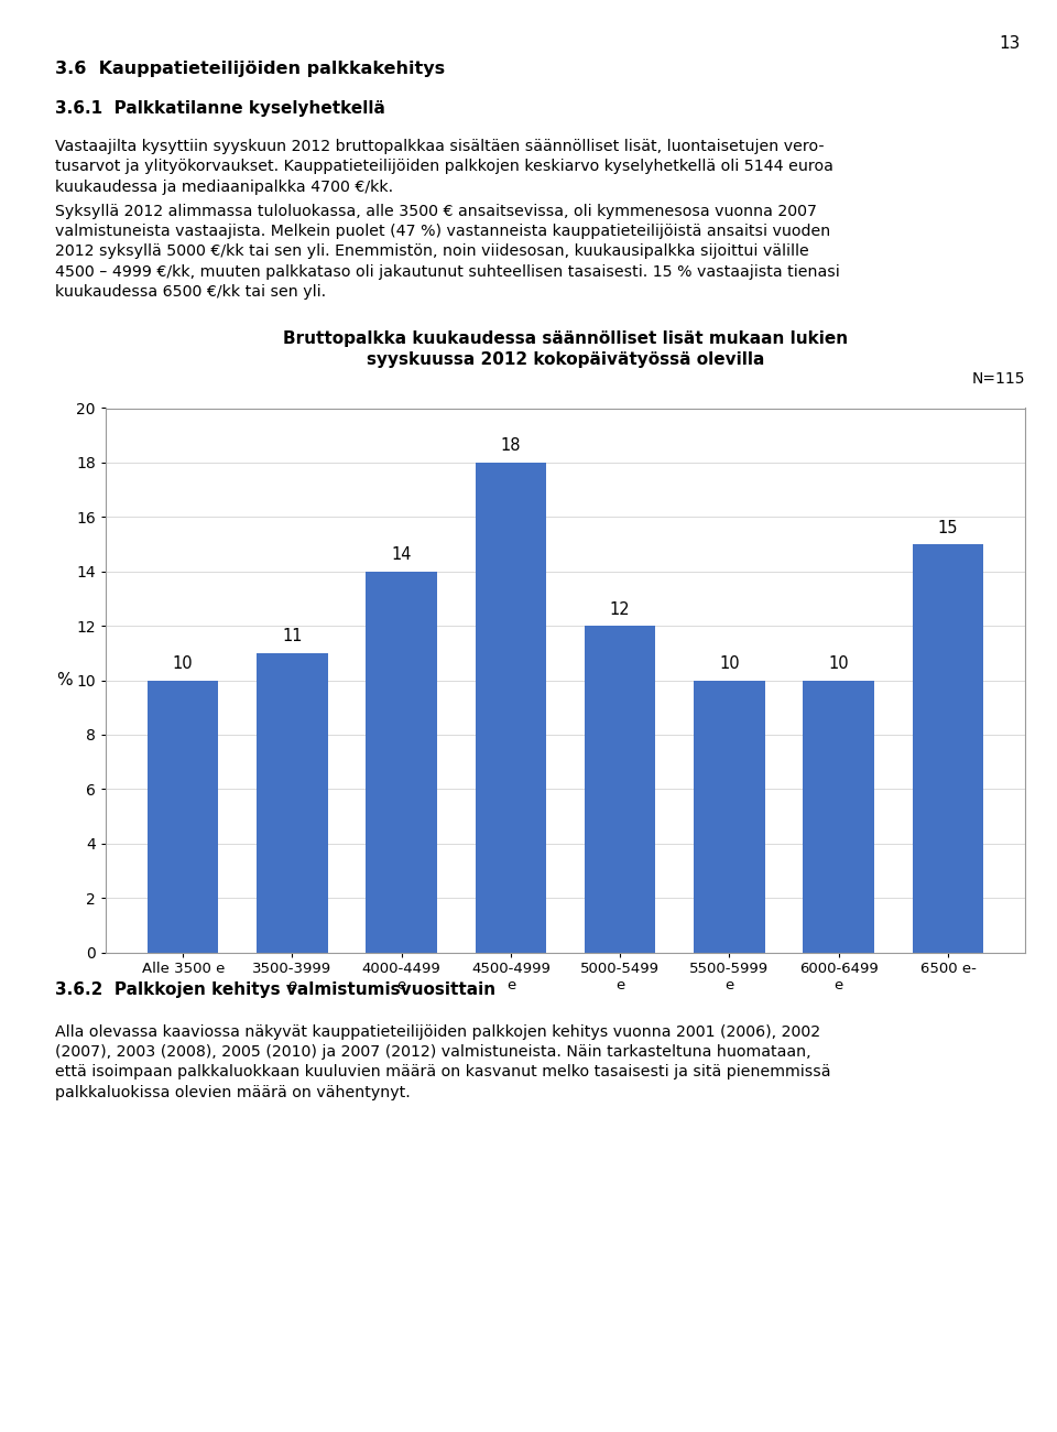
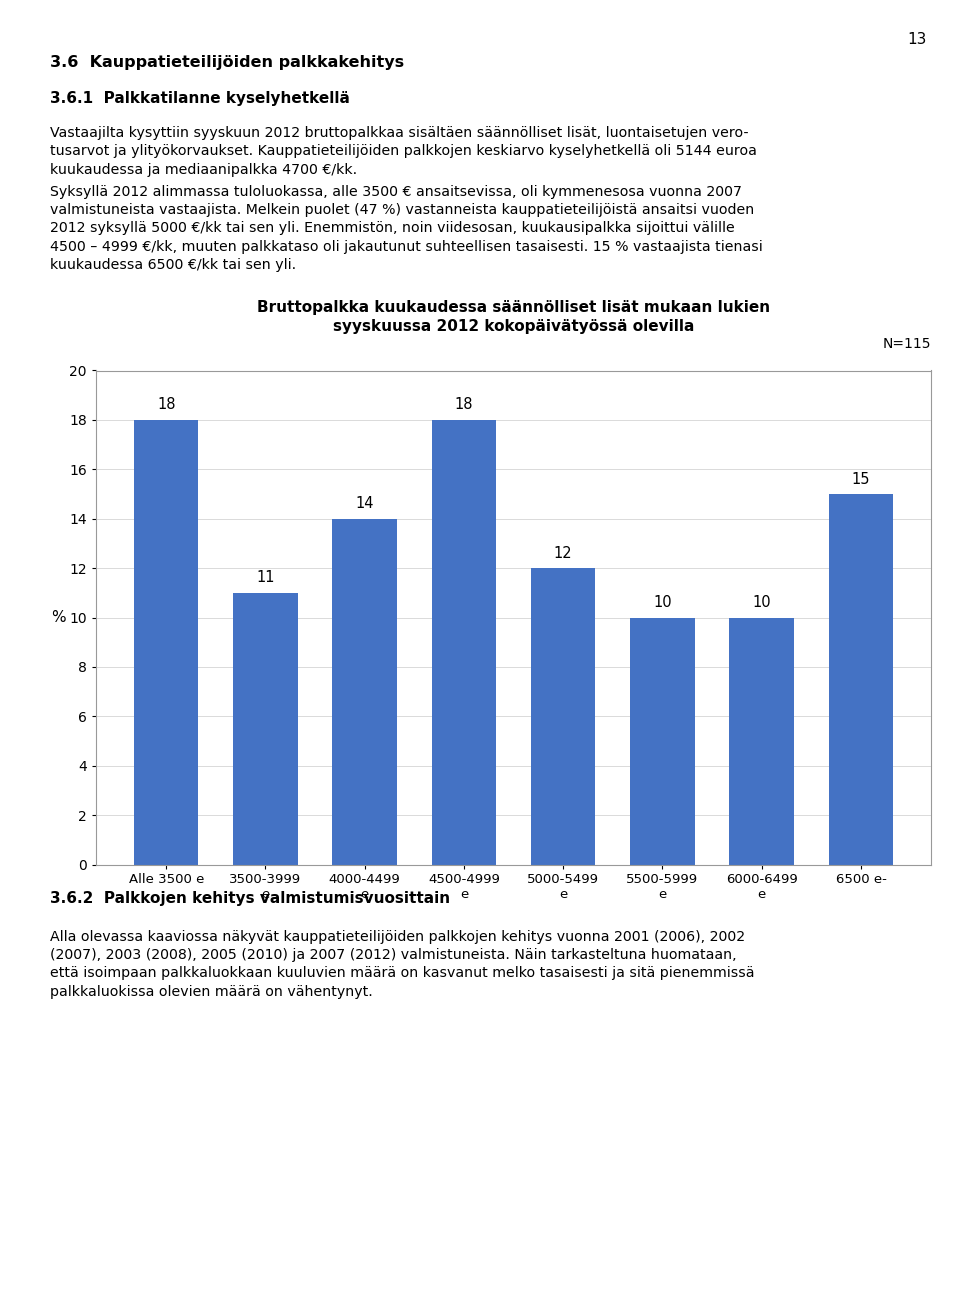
Alle 3500 e: 10 -> 18
